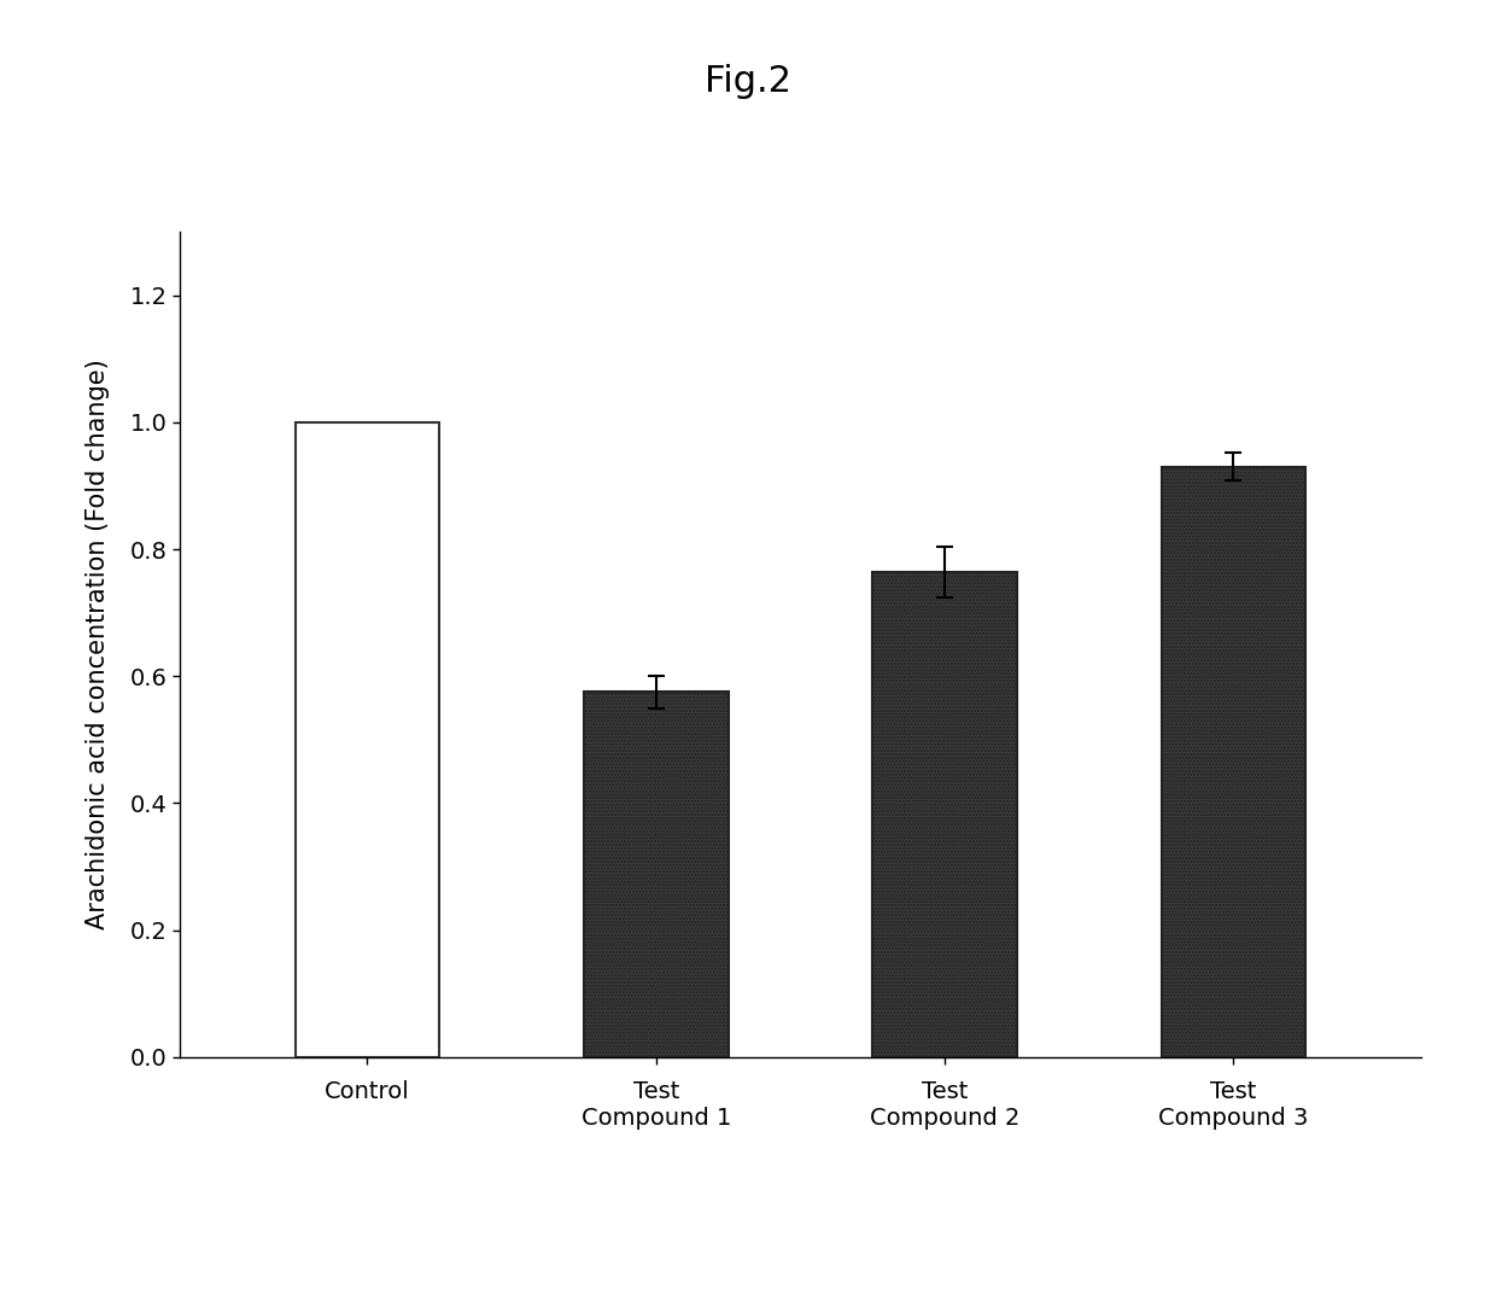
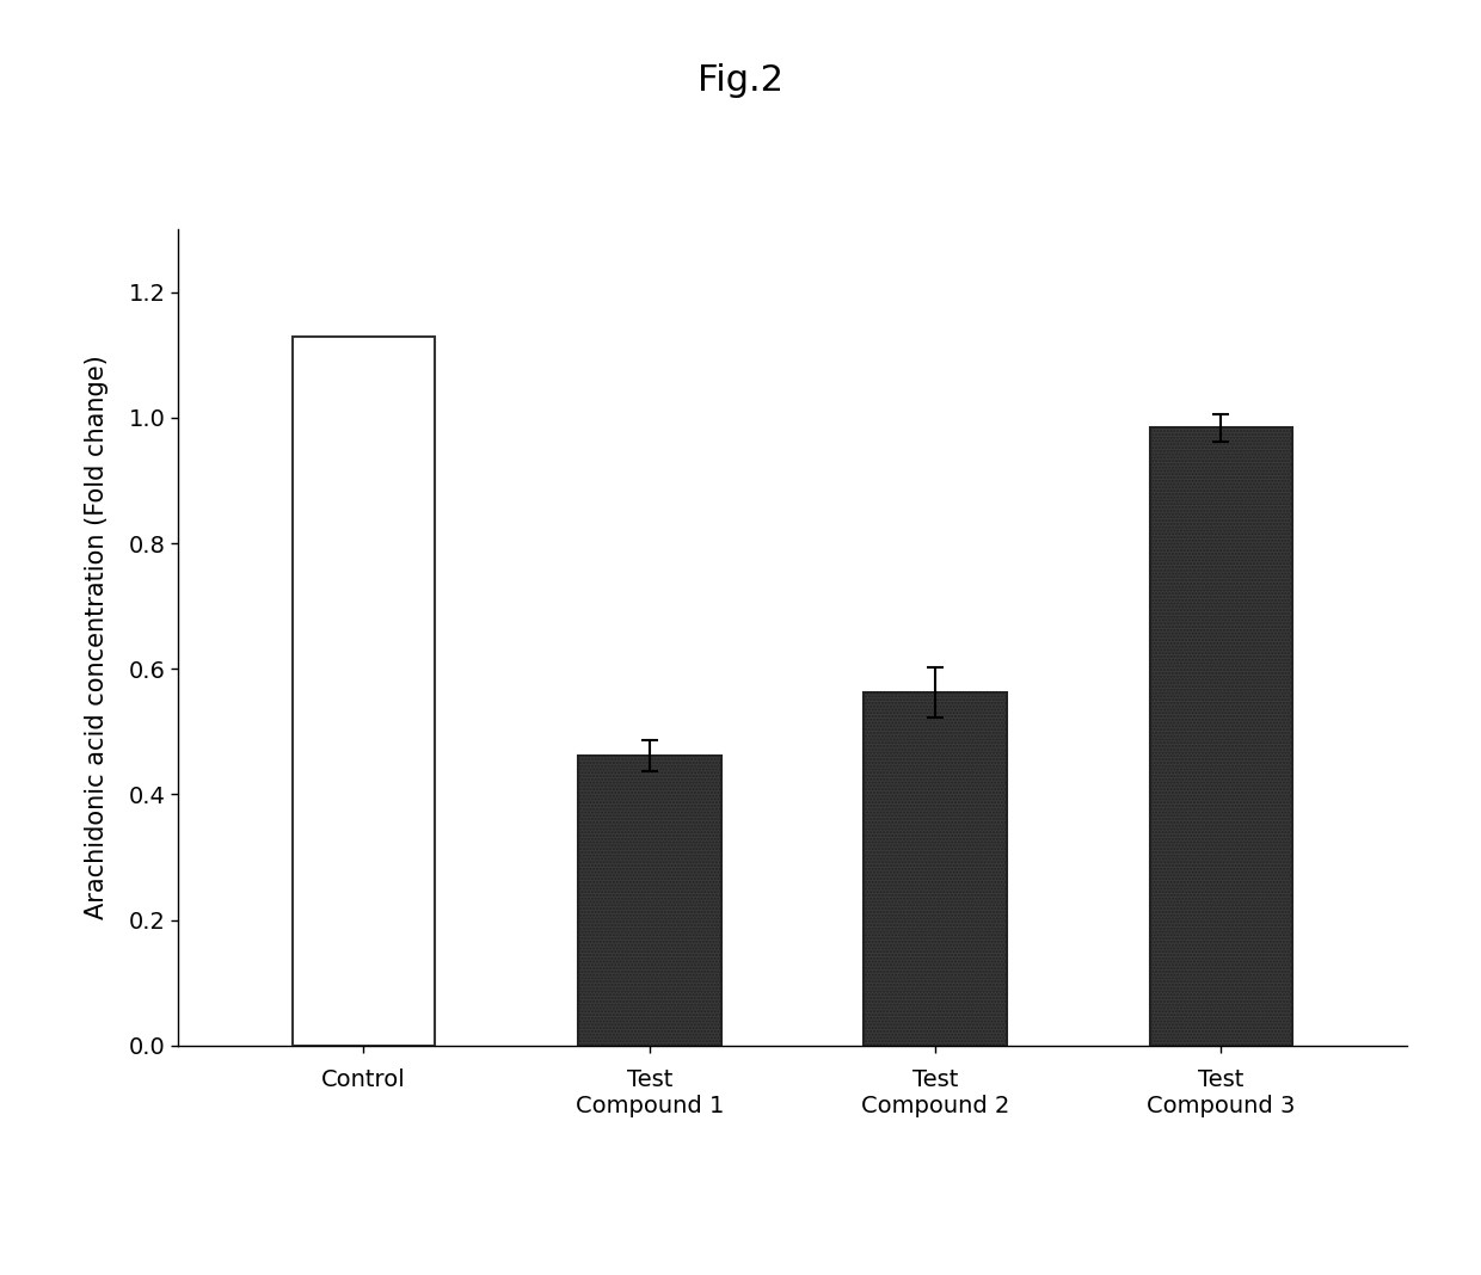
Control: 1.000 -> 1.130
Test Compound 1: 0.575 -> 0.462
Test Compound 2: 0.765 -> 0.562
Test Compound 3: 0.930 -> 0.984
